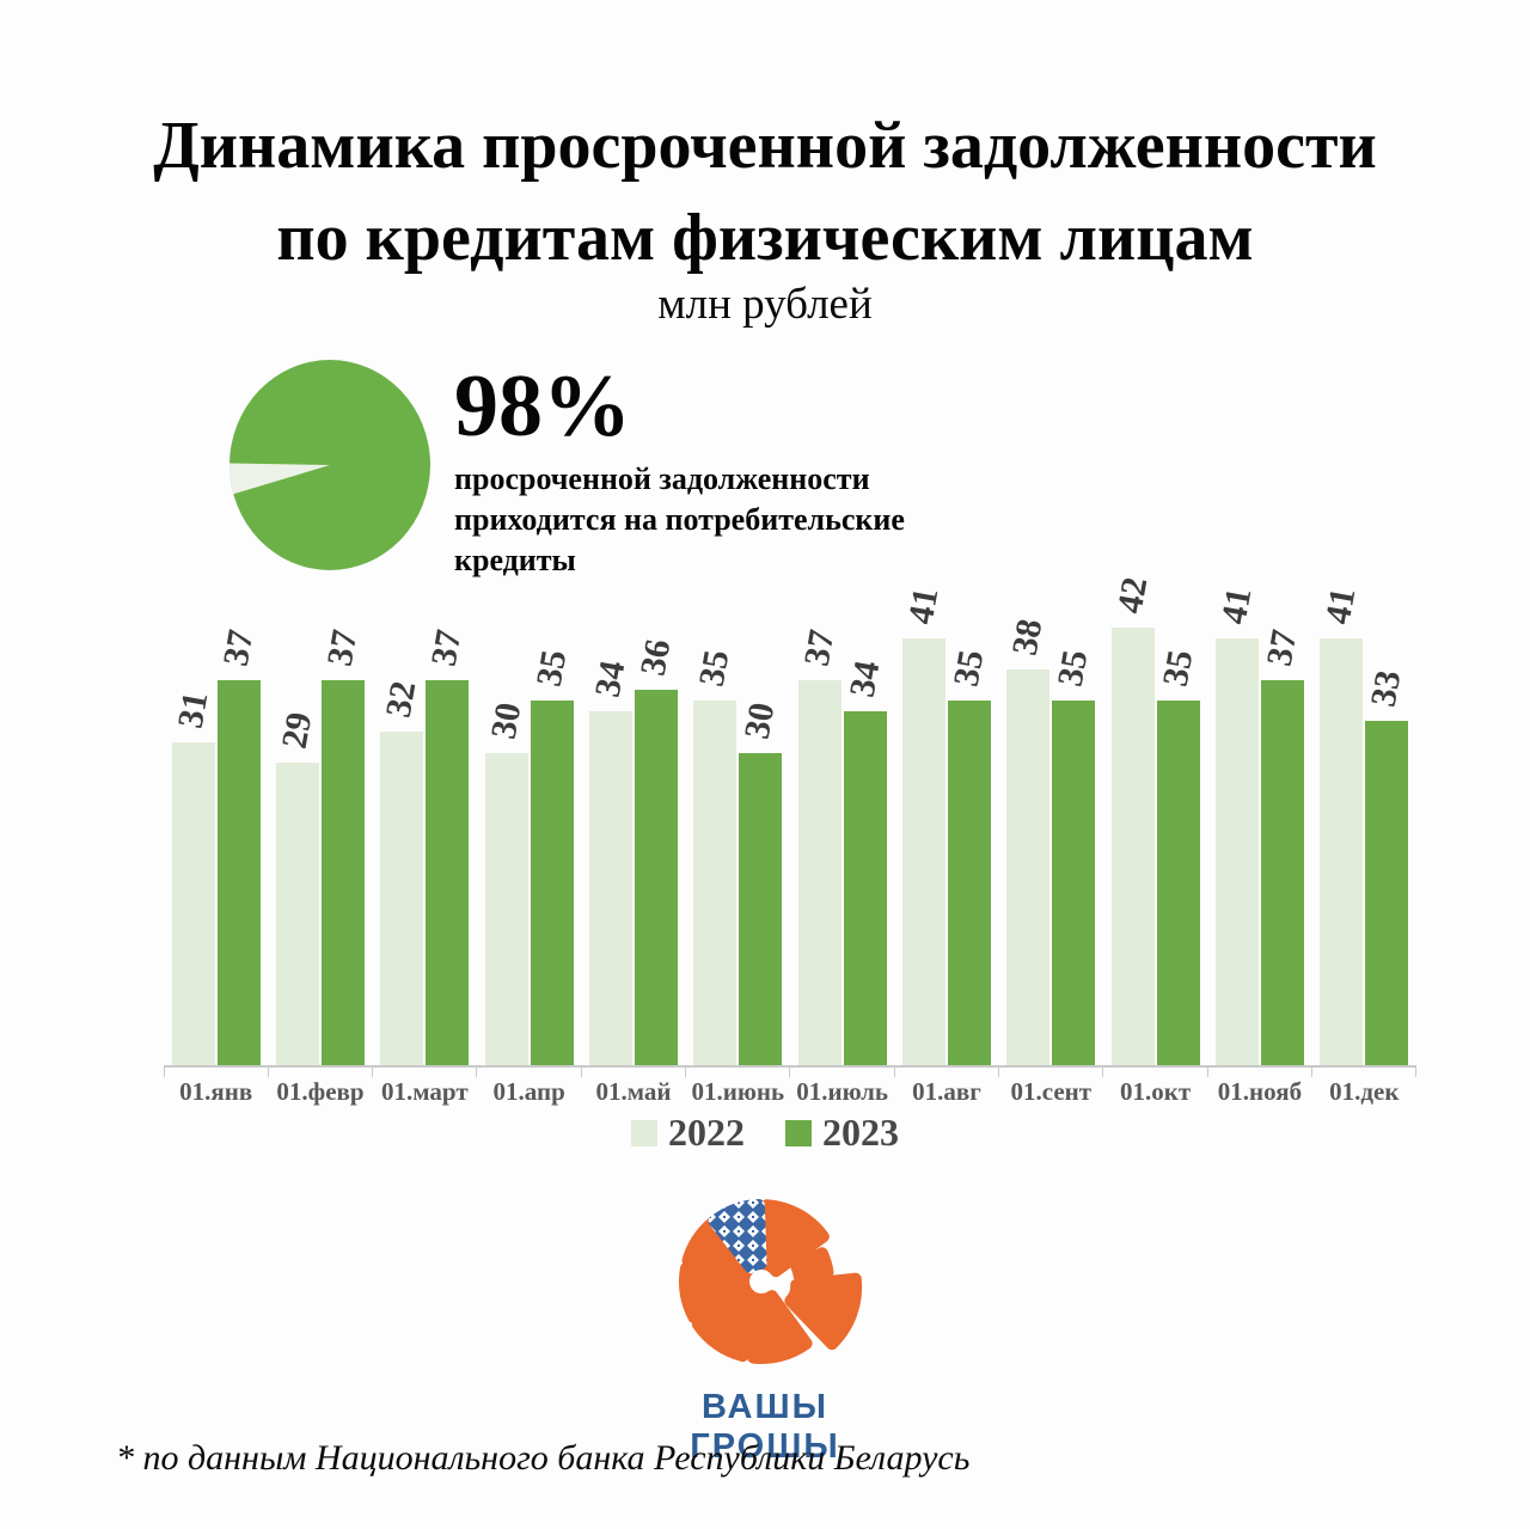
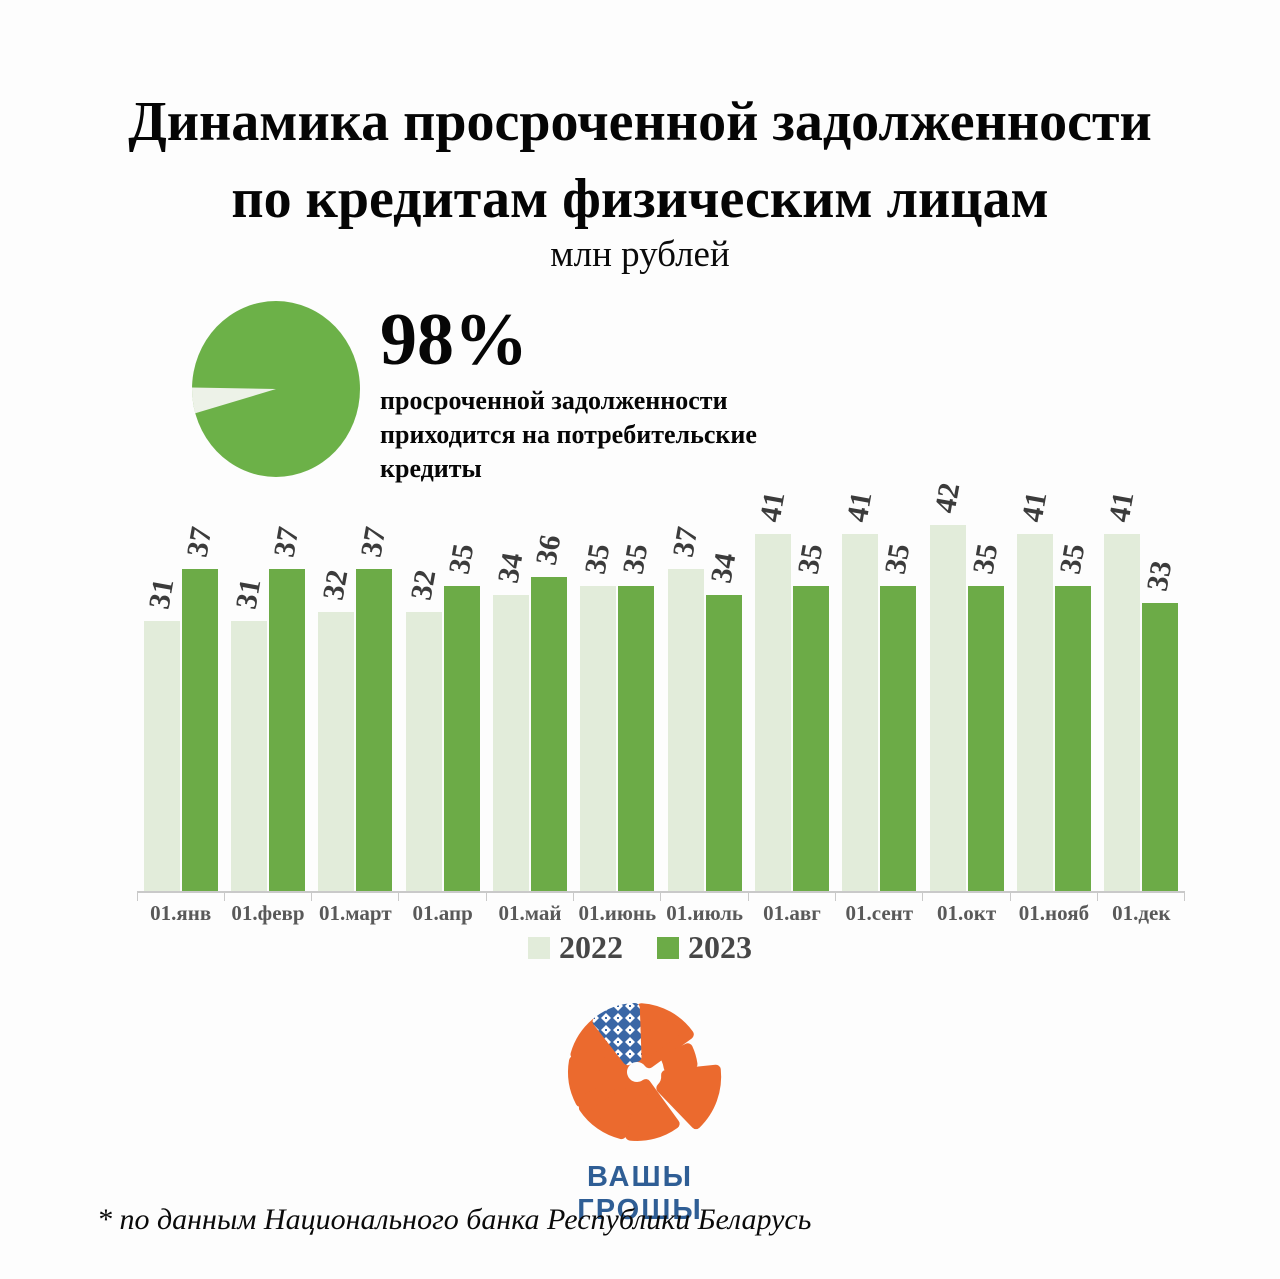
2022/01.февр: 29 -> 31
2022/01.апр: 30 -> 32
2023/01.июнь: 30 -> 35
2022/01.сент: 38 -> 41
2023/01.нояб: 37 -> 35
